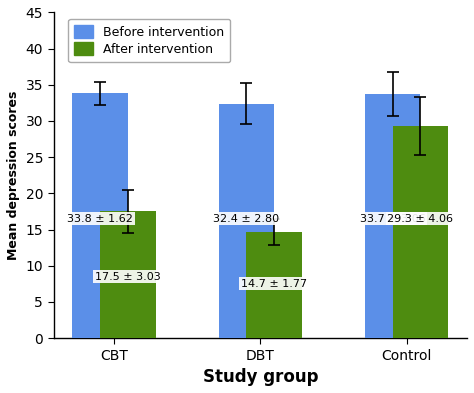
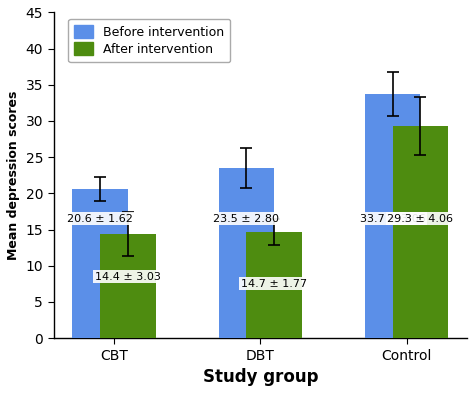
Before intervention/CBT: 33.8 -> 20.6
After intervention/CBT: 17.5 -> 14.4
Before intervention/DBT: 32.4 -> 23.5
